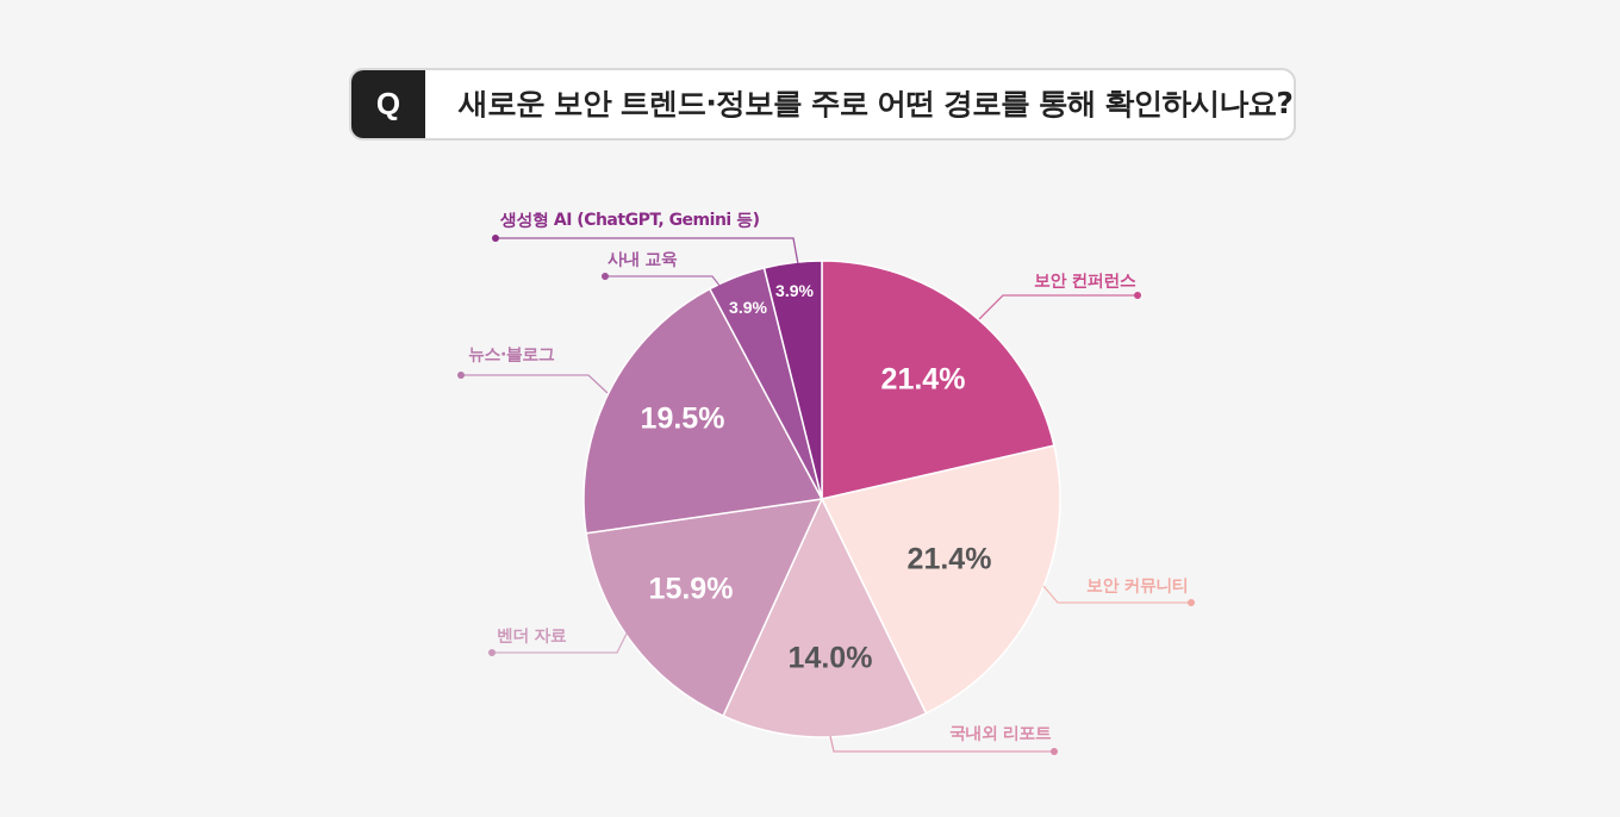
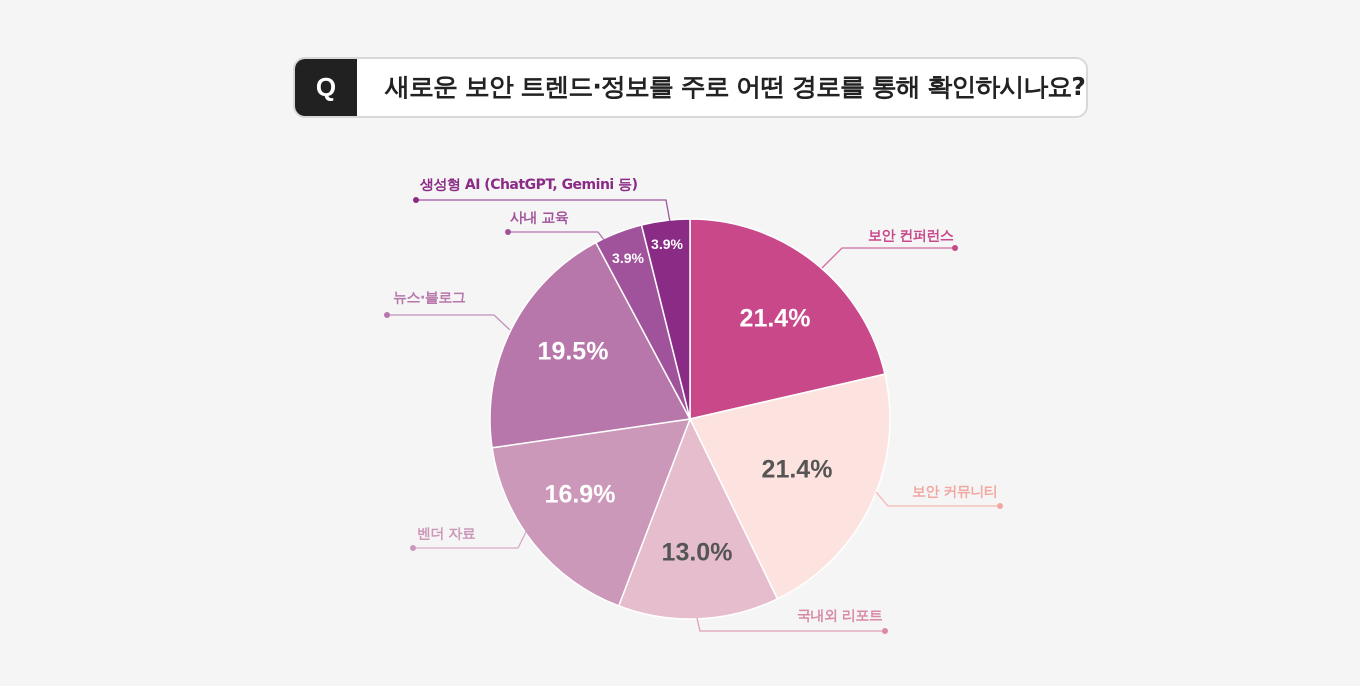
국내외 리포트: 14.0% -> 13.0%
벤더 자료: 15.9% -> 16.9%
